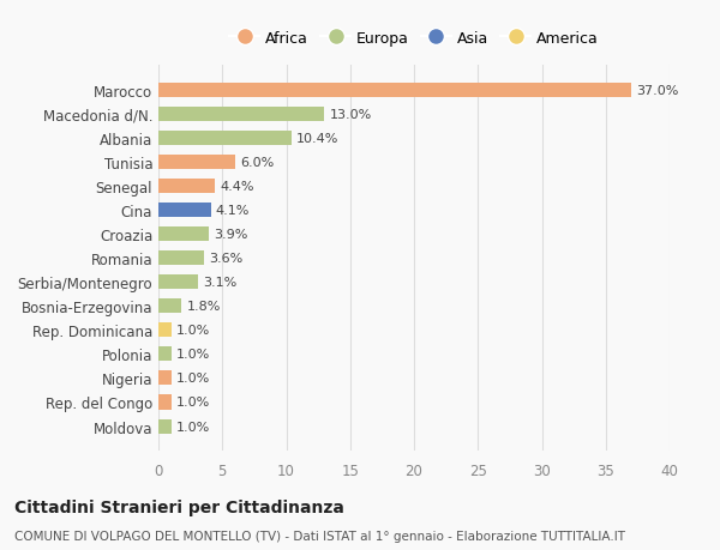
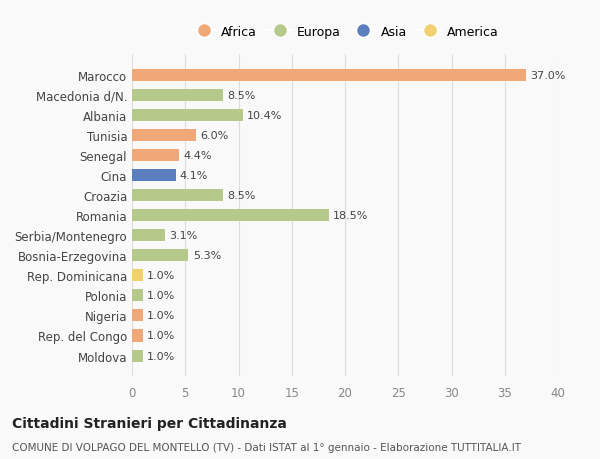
Macedonia d/N.: 13.0% -> 8.5%
Croazia: 3.9% -> 8.5%
Romania: 3.6% -> 18.5%
Bosnia-Erzegovina: 1.8% -> 5.3%
